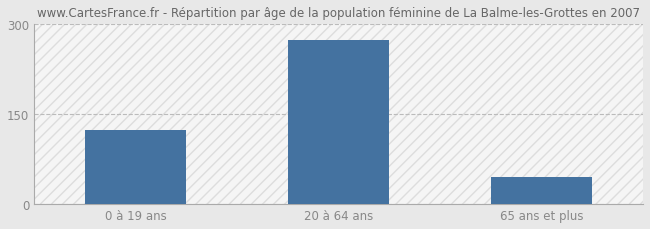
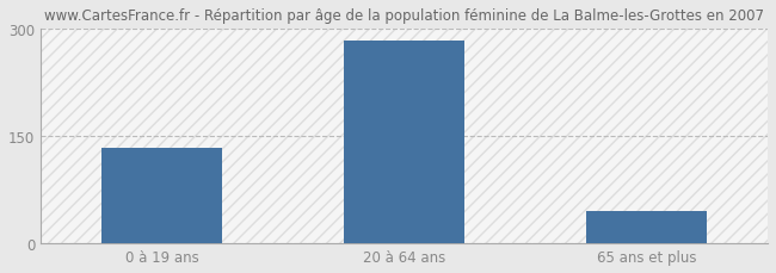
0 à 19 ans: 124 -> 133
20 à 64 ans: 274 -> 283
